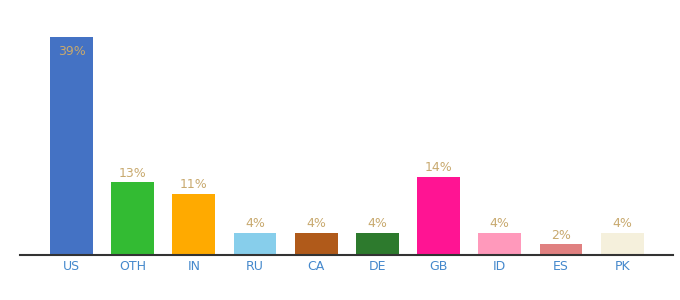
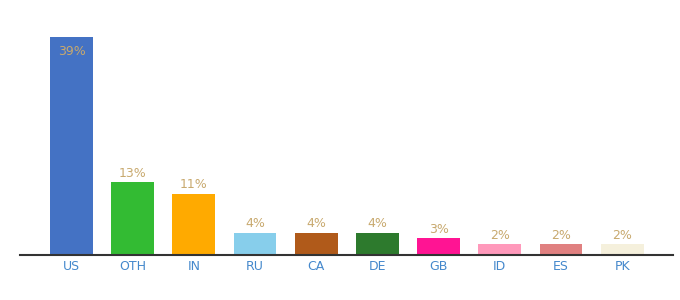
GB: 14% -> 3%
ID: 4% -> 2%
PK: 4% -> 2%
